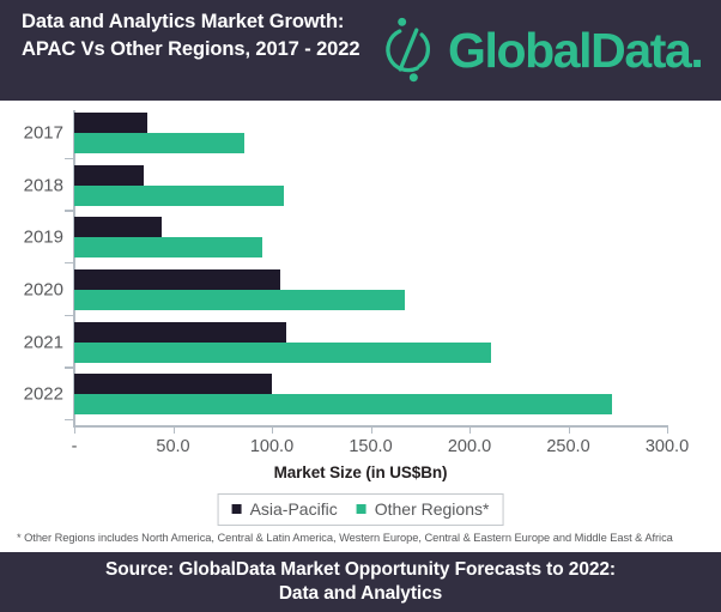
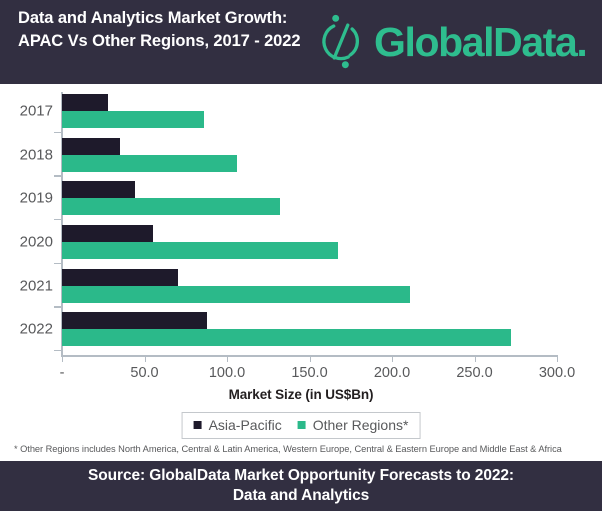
Asia-Pacific/2017: 37 -> 28
Other Regions*/2019: 95 -> 132
Asia-Pacific/2020: 104 -> 55
Asia-Pacific/2021: 107 -> 70
Asia-Pacific/2022: 100 -> 88
